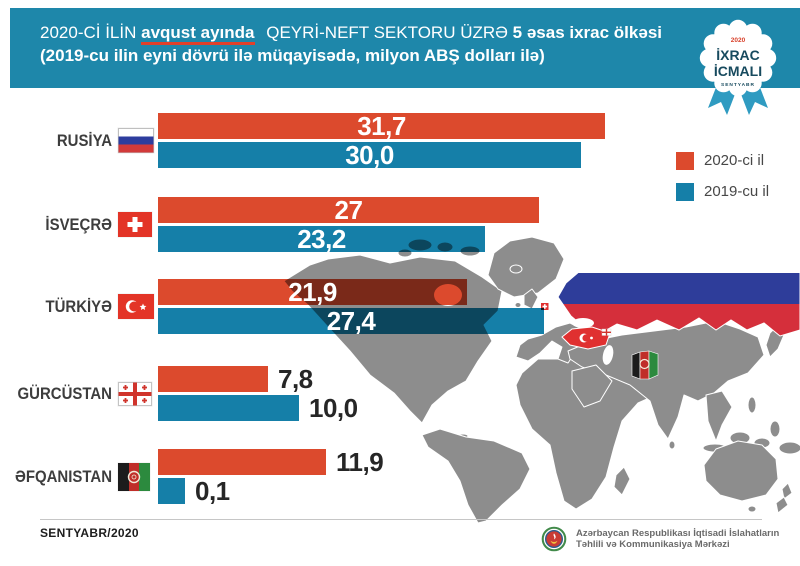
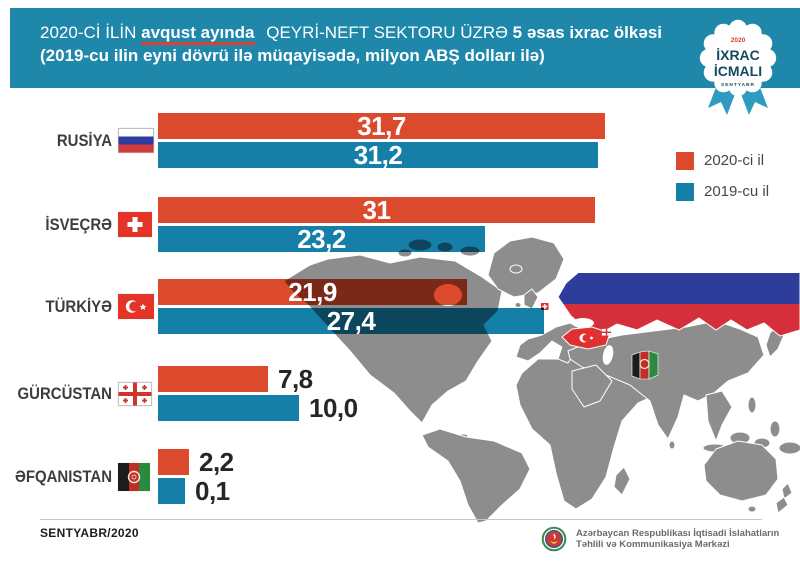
2019-cu il/RUSİYA: 30,0 -> 31,2
2020-ci il/İSVEÇRƏ: 27 -> 31
2020-ci il/ƏFQANISTAN: 11,9 -> 2,2
